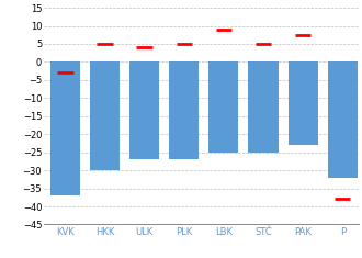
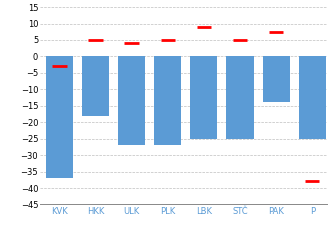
HKK: -30 -> -18
PAK: -23 -> -14
P: -32 -> -25
